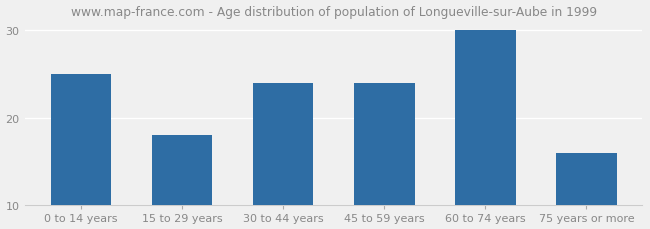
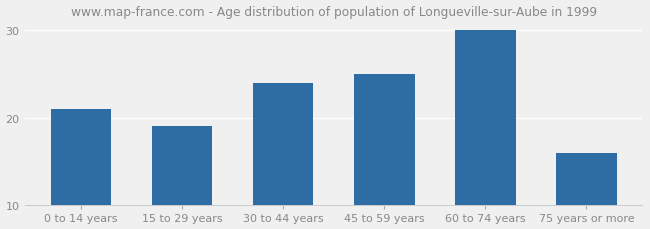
0 to 14 years: 25 -> 21
15 to 29 years: 18 -> 19
45 to 59 years: 24 -> 25
